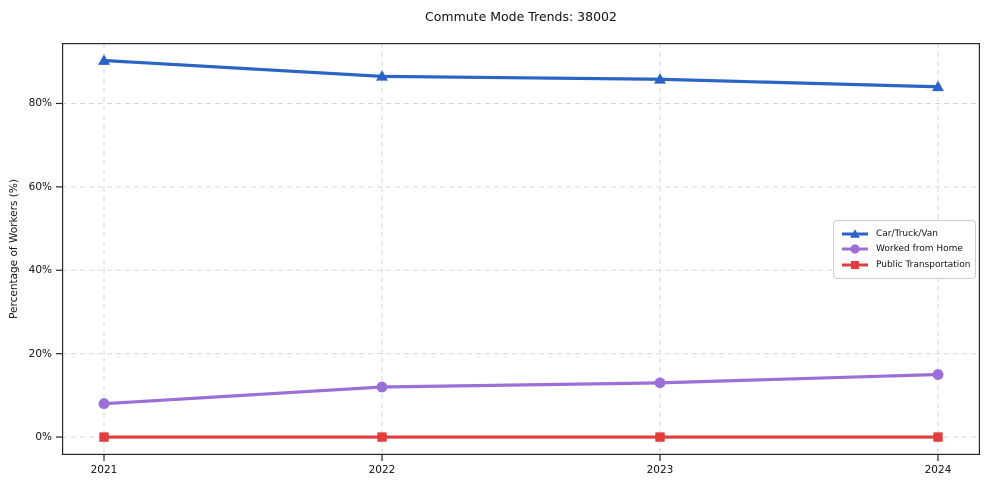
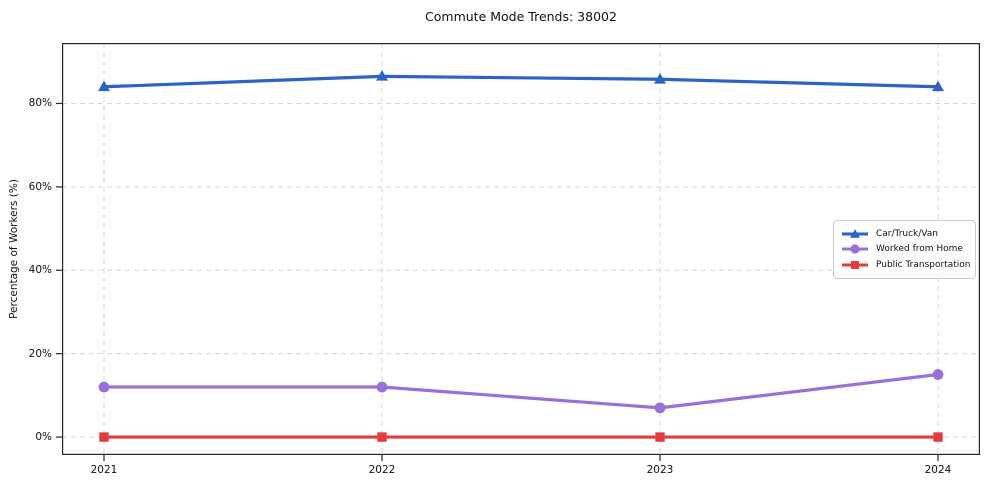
Car/Truck/Van/2021: 90% -> 84%
Worked from Home/2021: 8% -> 12%
Worked from Home/2023: 13% -> 7%
